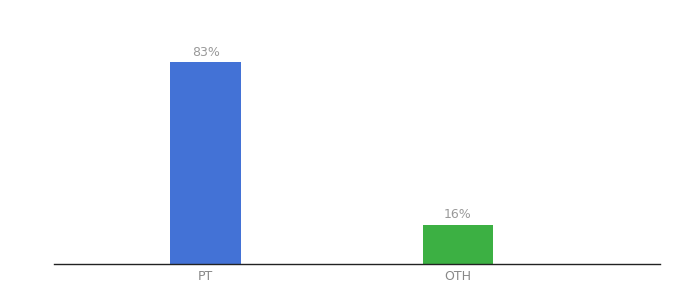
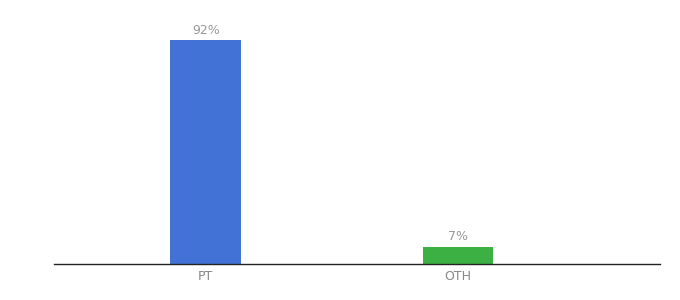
PT: 83% -> 92%
OTH: 16% -> 7%
